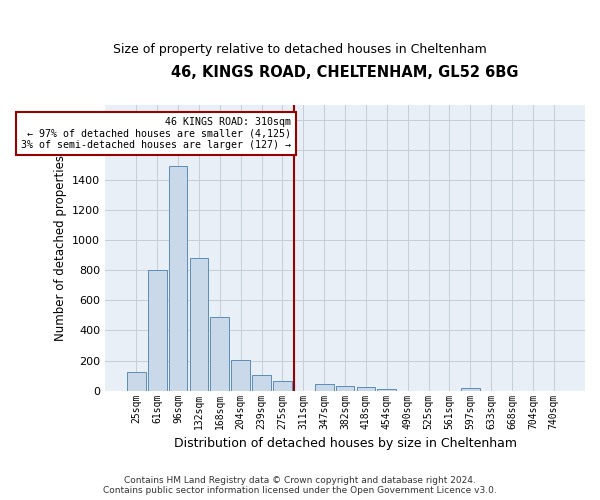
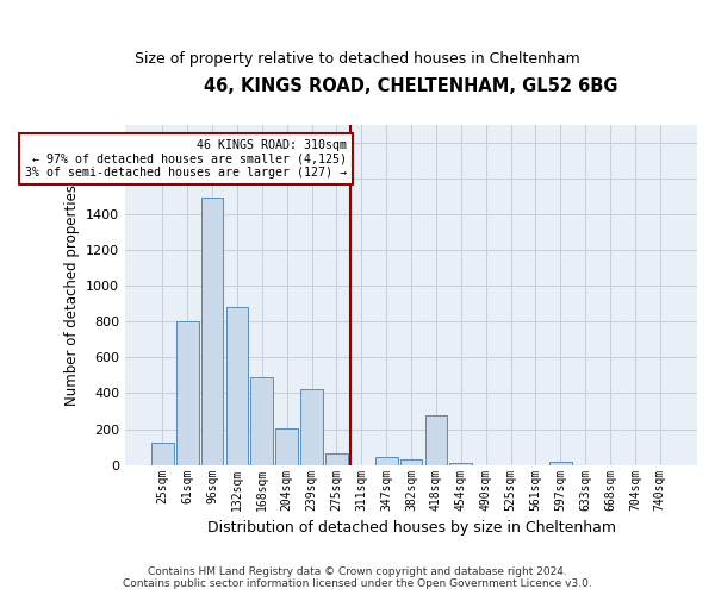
239sqm: 100 -> 420
418sqm: 20 -> 280
